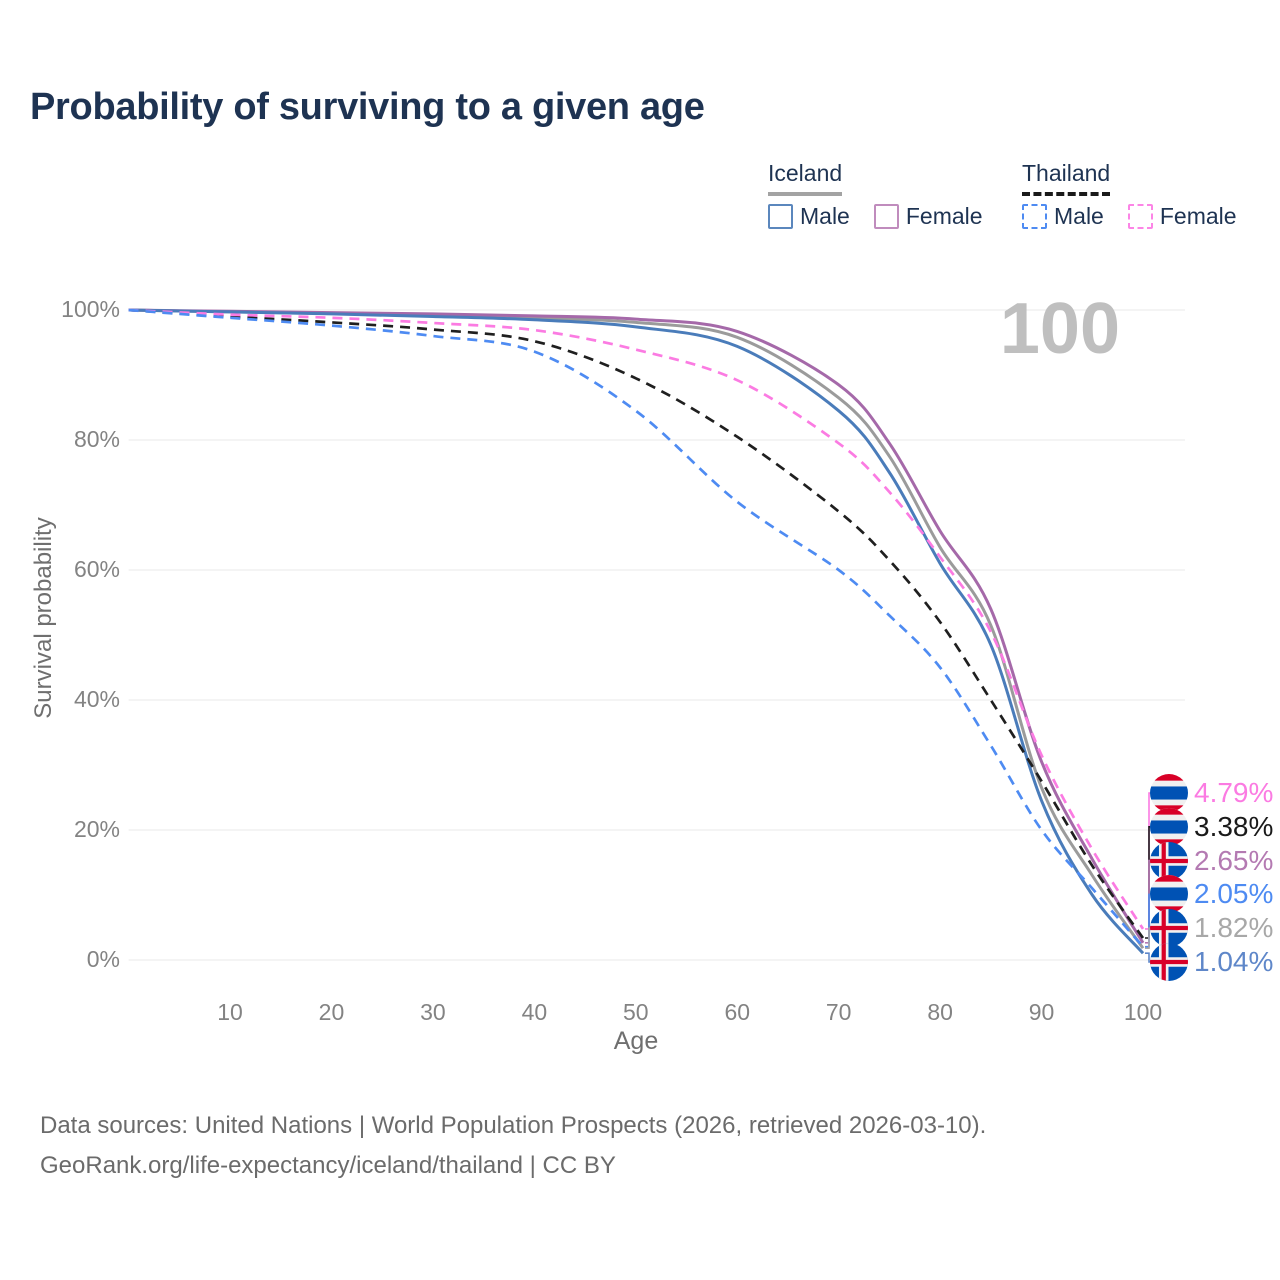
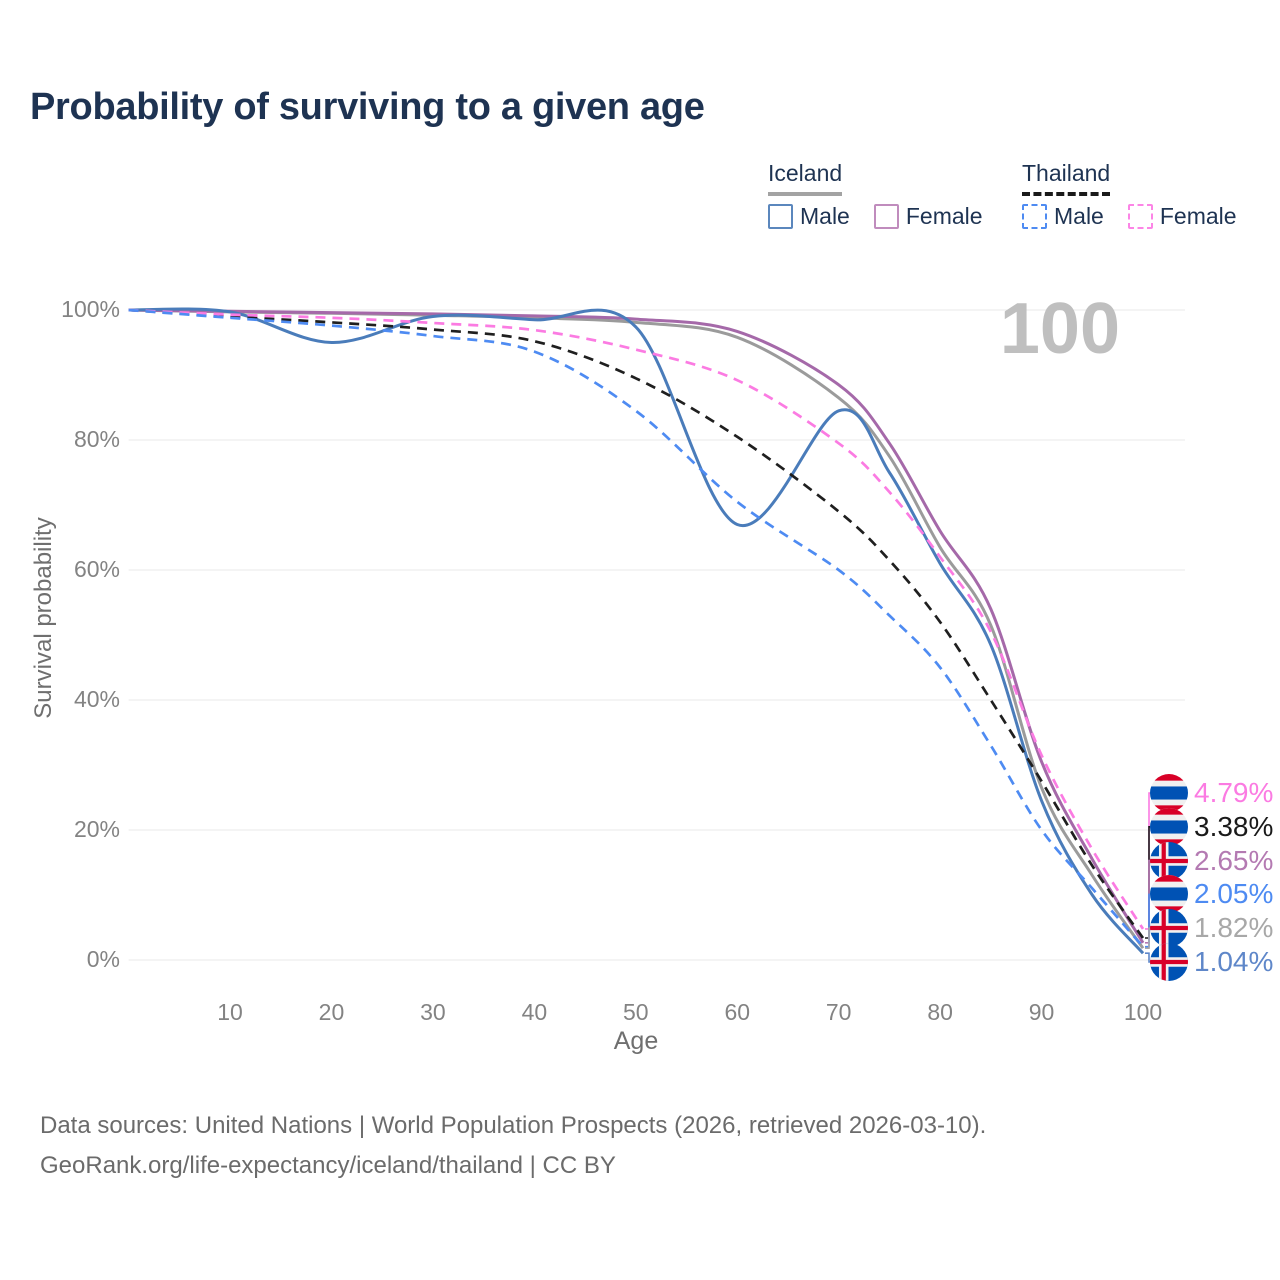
Iceland Male/20: 99% -> 95%
Iceland Male/60: 94% -> 67%
